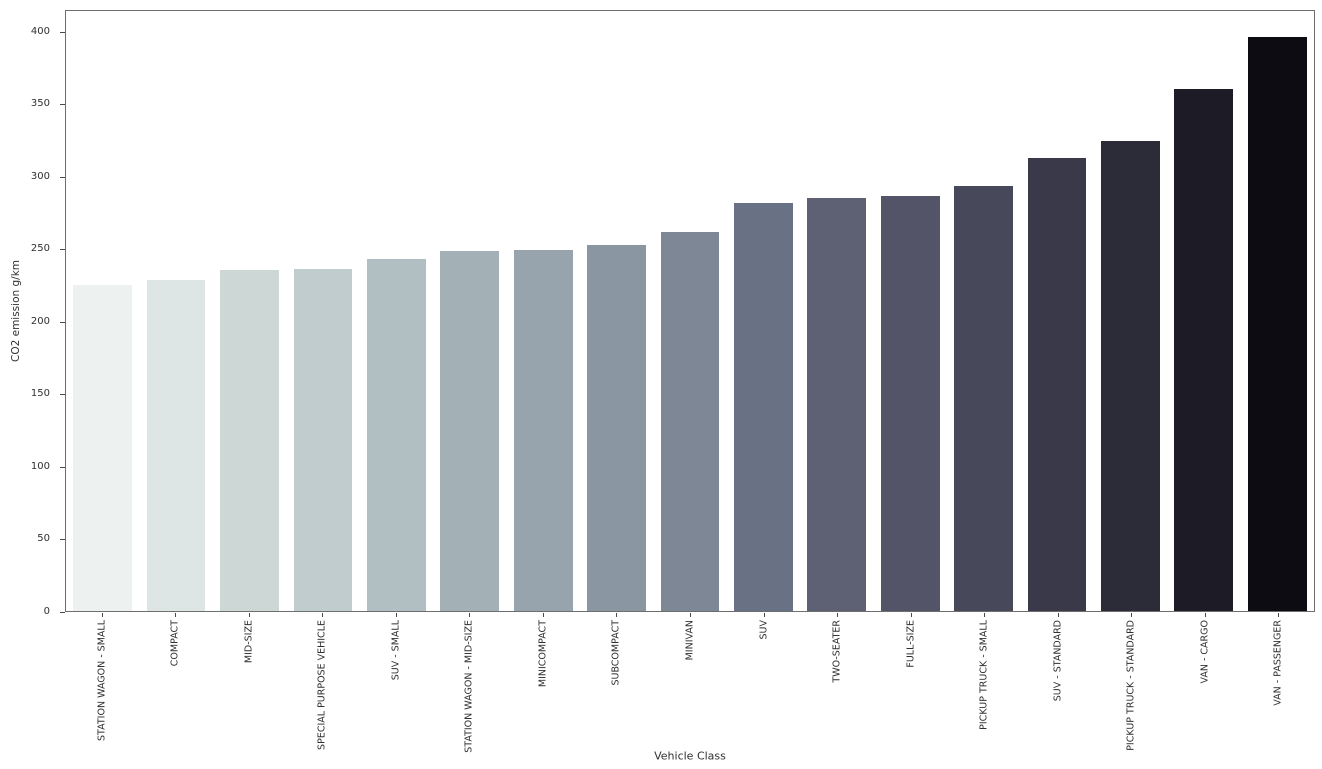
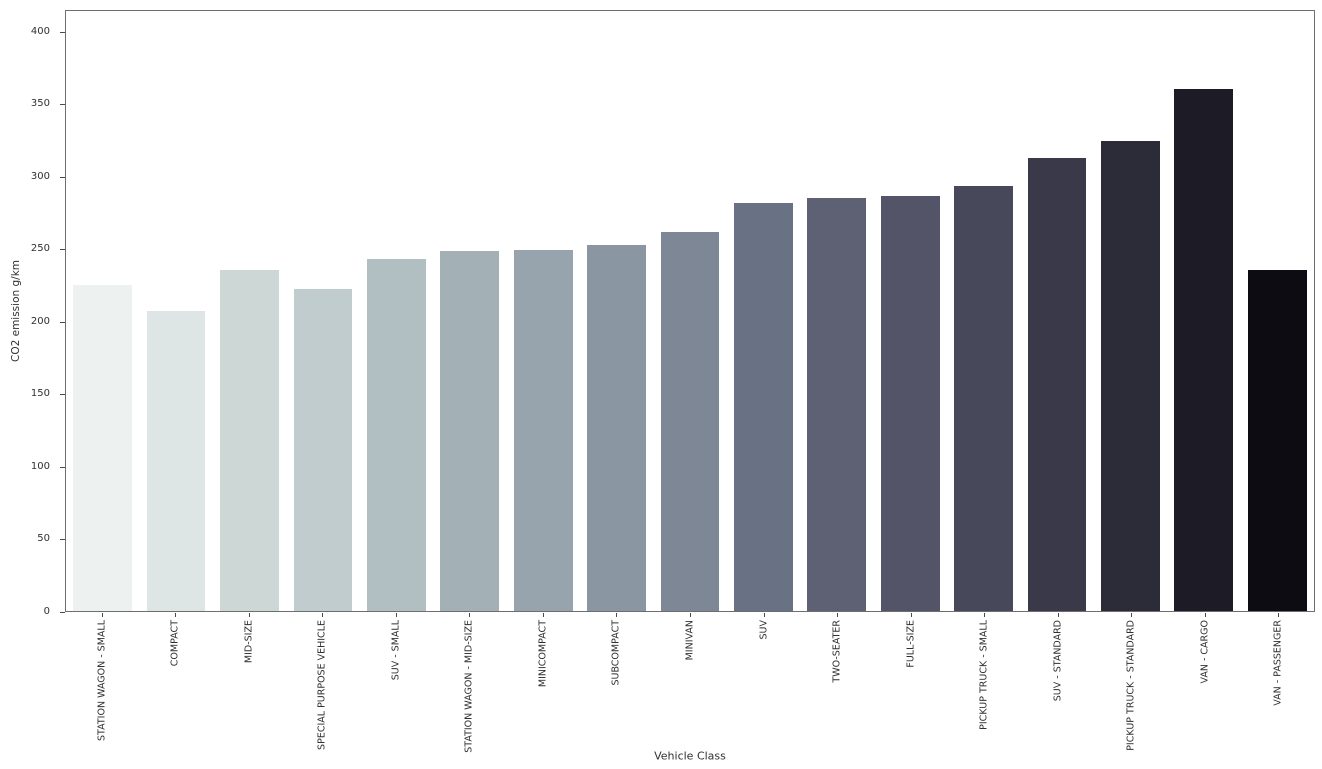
COMPACT: 228 -> 207
SPECIAL PURPOSE VEHICLE: 236 -> 222
VAN - PASSENGER: 396 -> 235
